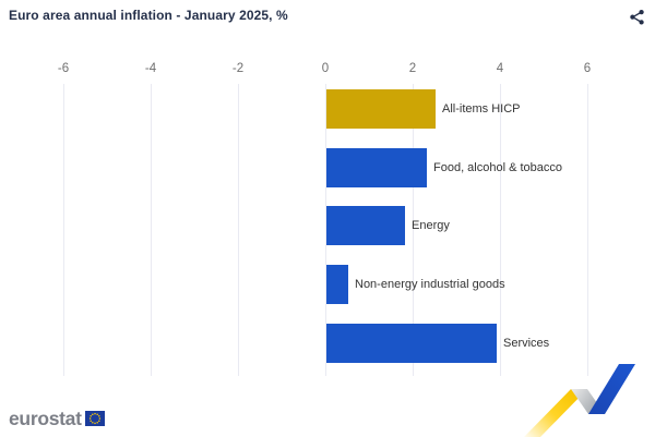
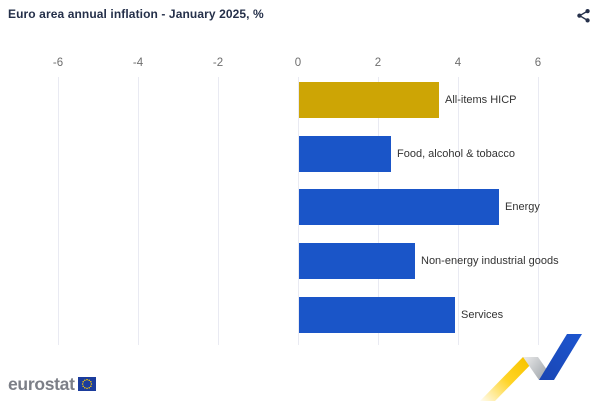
All-items HICP: 2.5 -> 3.5
Energy: 1.8 -> 5.0
Non-energy industrial goods: 0.5 -> 2.9
